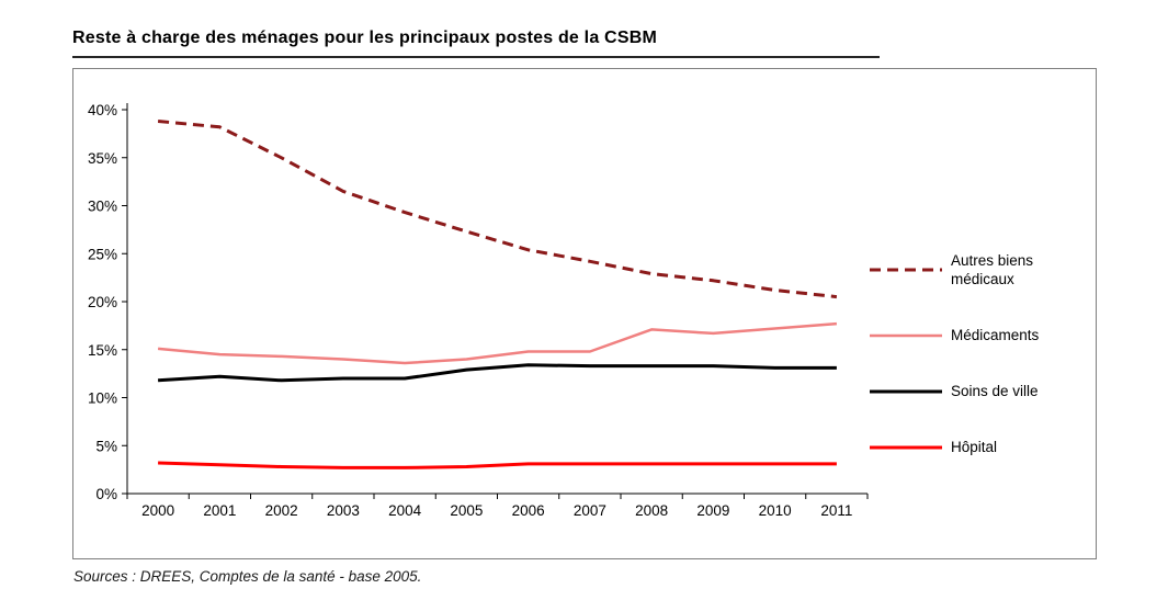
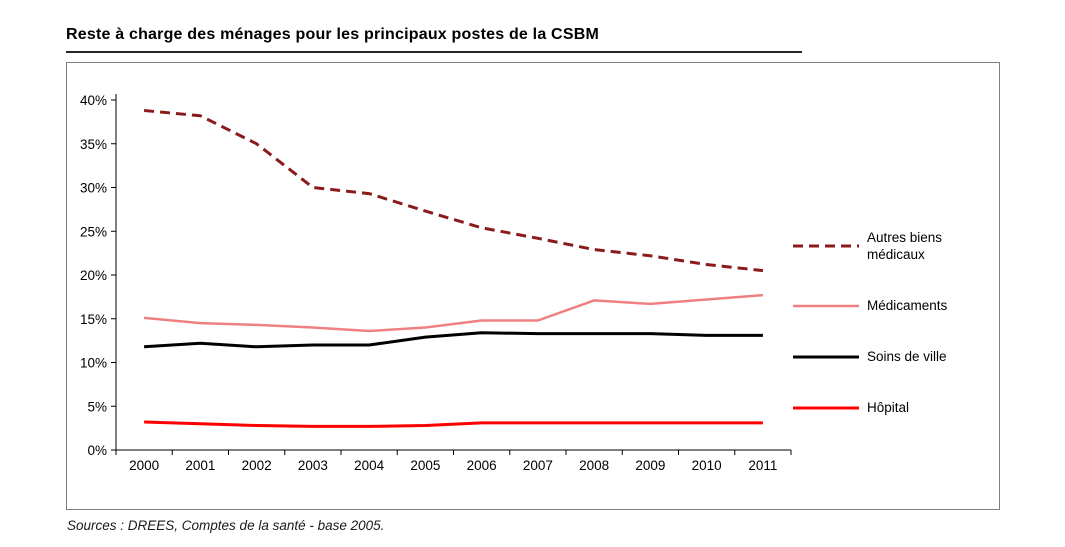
Autres biens médicaux/2003: 32% -> 30%
